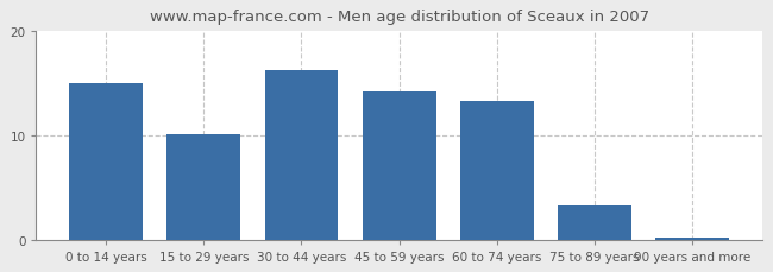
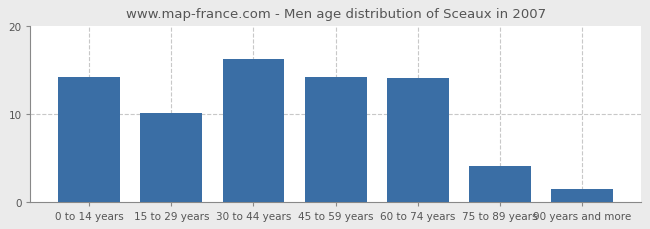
0 to 14 years: 15.0 -> 14.2
60 to 74 years: 13.2 -> 14.0
75 to 89 years: 3.2 -> 4.0
90 years and more: 0.1 -> 1.4
